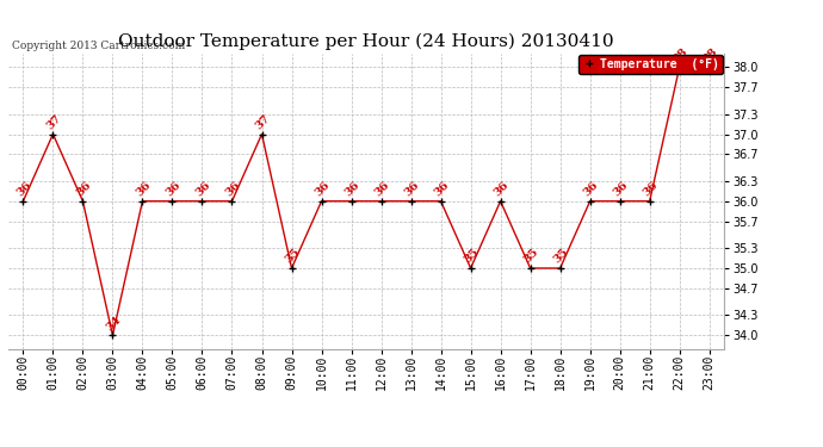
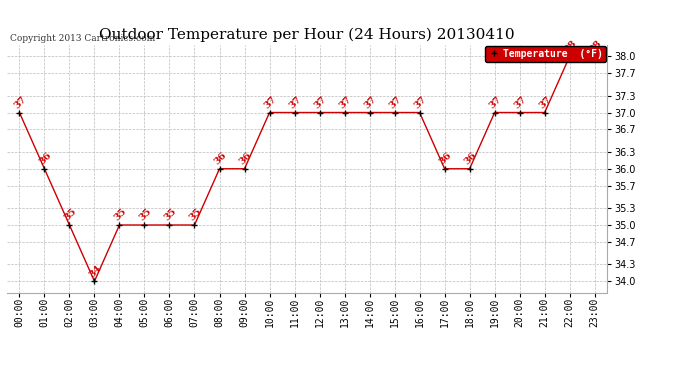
00:00: 36 -> 37
01:00: 37 -> 36
02:00: 36 -> 35
04:00: 36 -> 35
05:00: 36 -> 35
06:00: 36 -> 35
07:00: 36 -> 35
08:00: 37 -> 36
09:00: 35 -> 36
10:00: 36 -> 37
11:00: 36 -> 37
12:00: 36 -> 37
13:00: 36 -> 37
14:00: 36 -> 37
15:00: 35 -> 37
16:00: 36 -> 37
17:00: 35 -> 36
18:00: 35 -> 36
19:00: 36 -> 37
20:00: 36 -> 37
21:00: 36 -> 37
